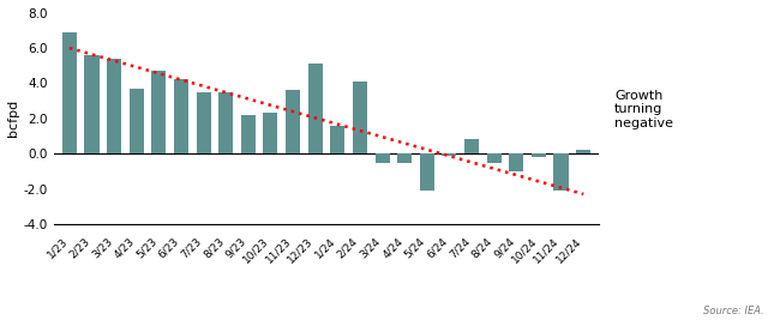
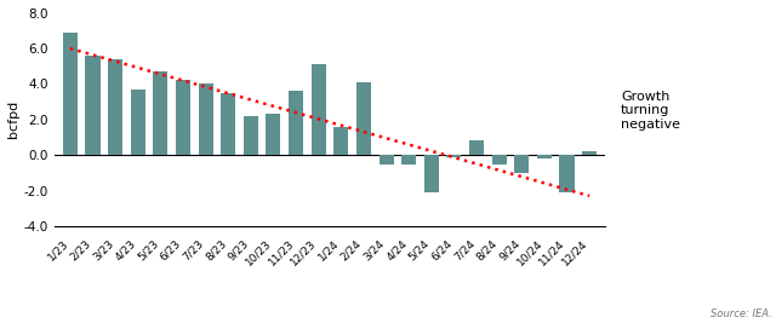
7/23: 3.5 -> 4.0
